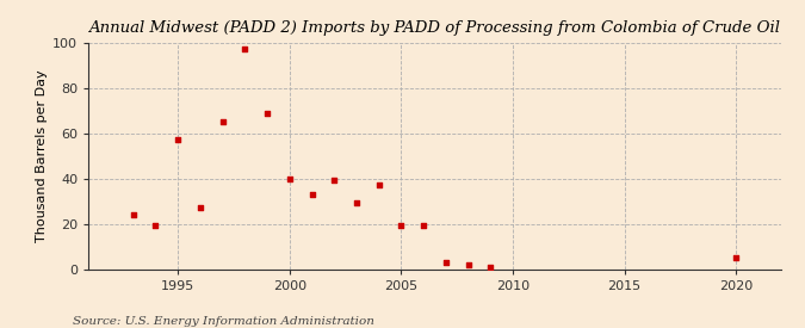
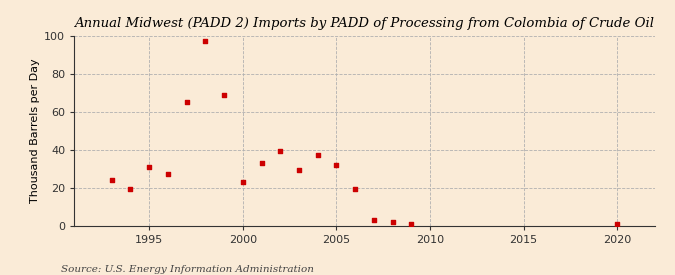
1995: 57 -> 31
2000: 40 -> 23
2005: 19 -> 32
2020: 5 -> 1
